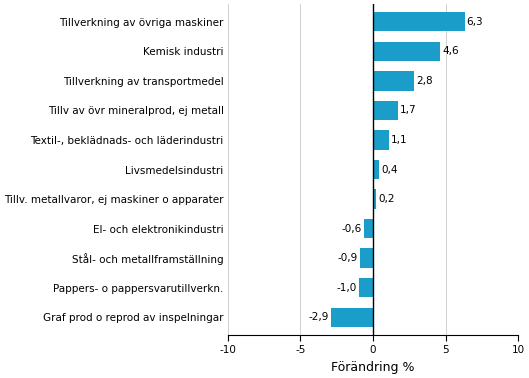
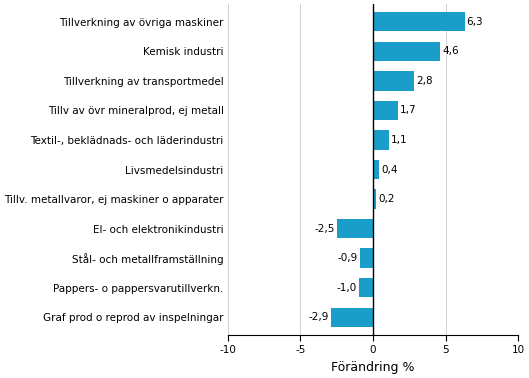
El- och elektronikindustri: -0,6 -> -2,5
